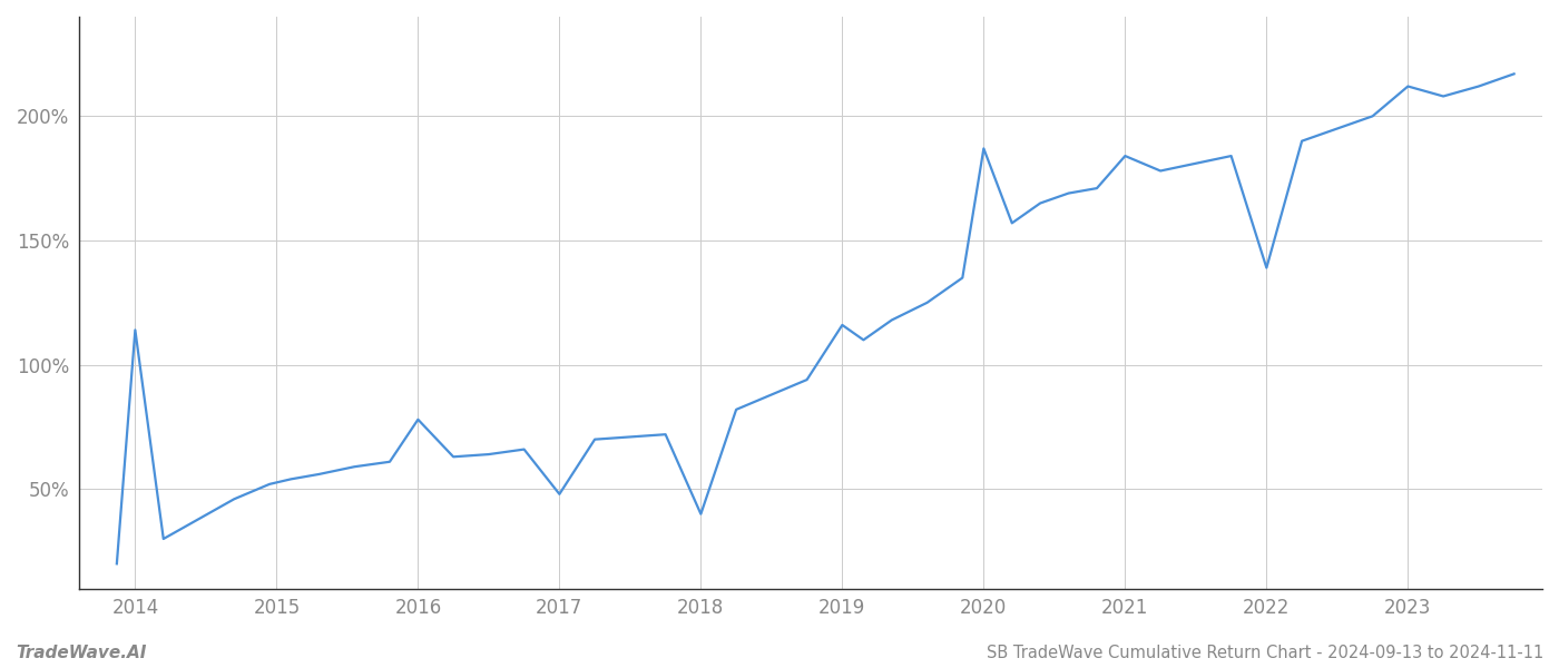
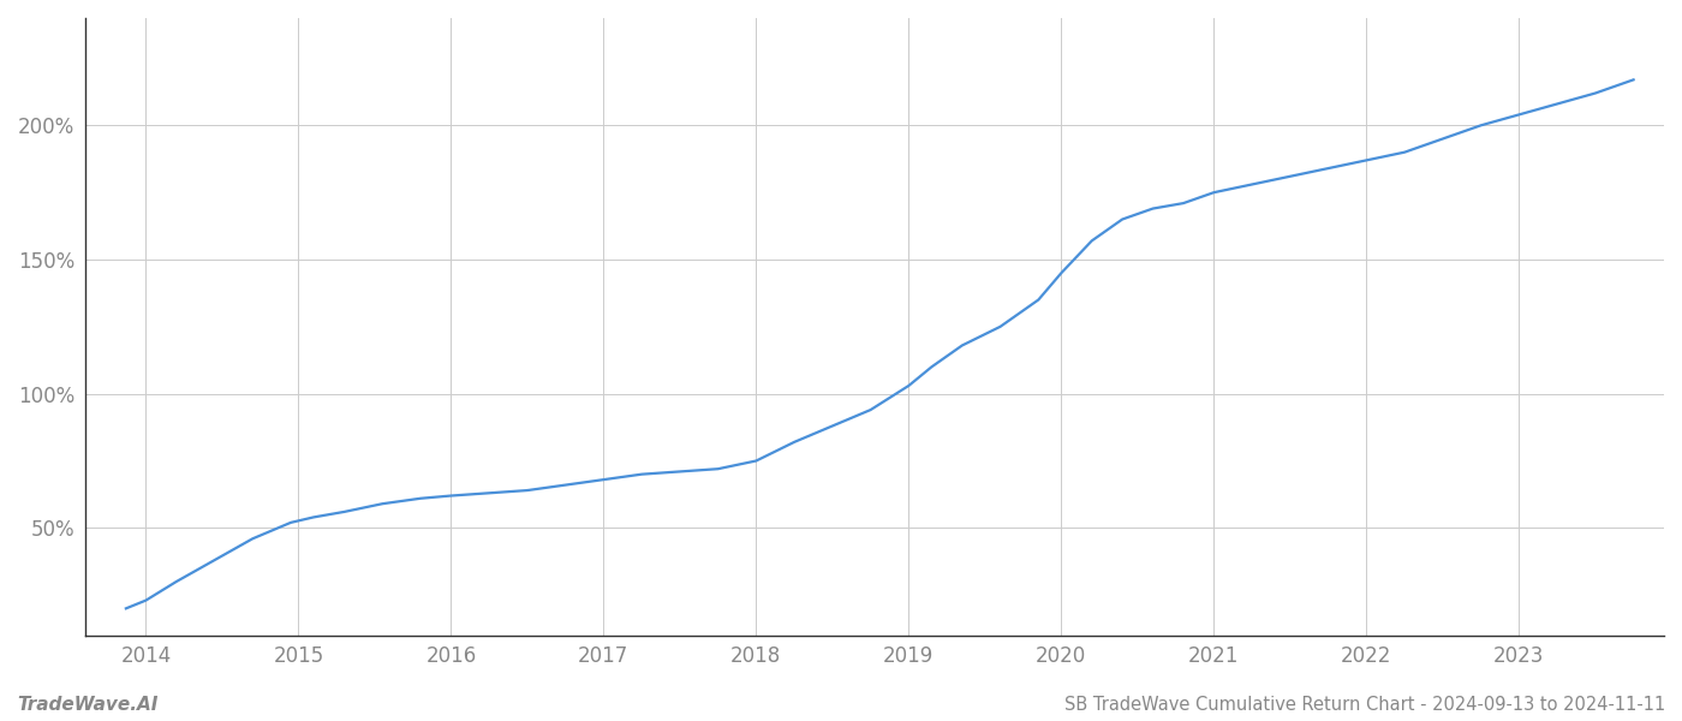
2014: 114% -> 23%
2016: 78% -> 62%
2017: 48% -> 68%
2018: 40% -> 75%
2019: 116% -> 103%
2020: 187% -> 145%
2021: 184% -> 175%
2022: 139% -> 187%
2023: 212% -> 204%
